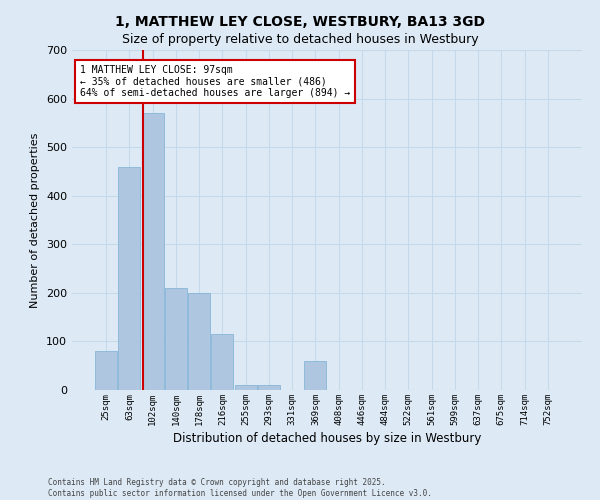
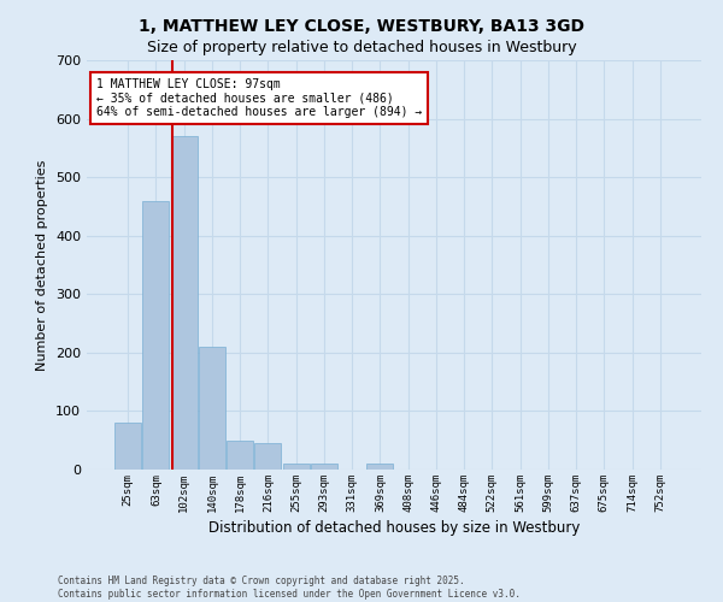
178sqm: 200 -> 50
216sqm: 115 -> 45
369sqm: 60 -> 10
